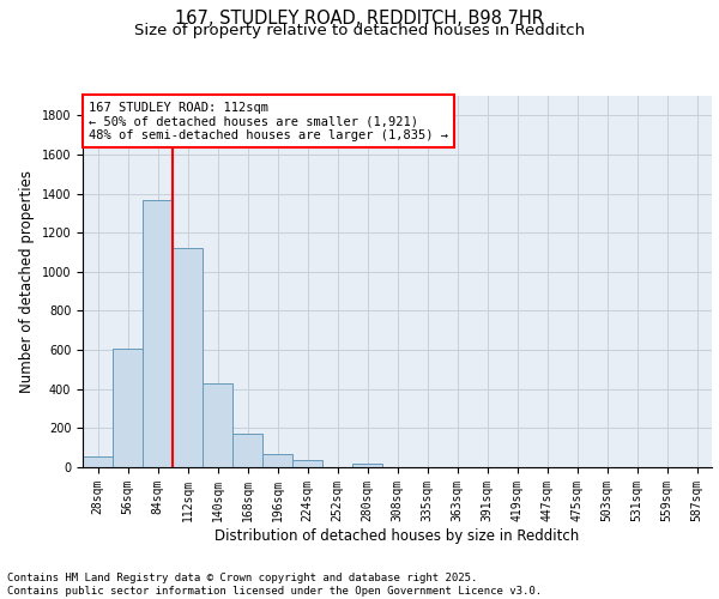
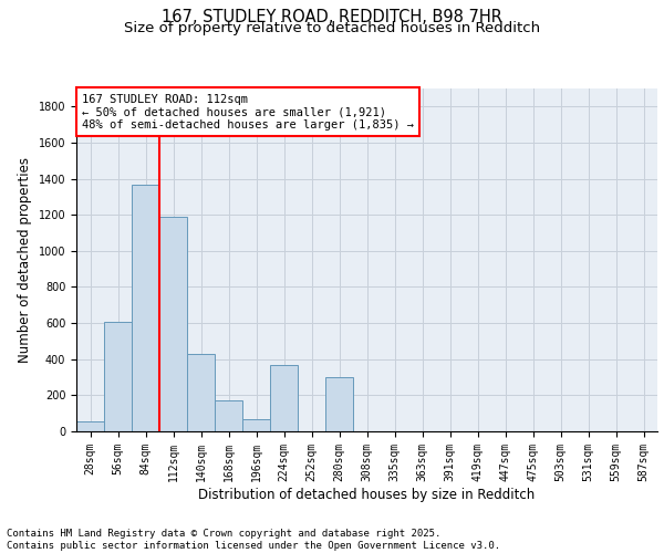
112sqm: 1120 -> 1190
224sqm: 40 -> 370
280sqm: 20 -> 300
